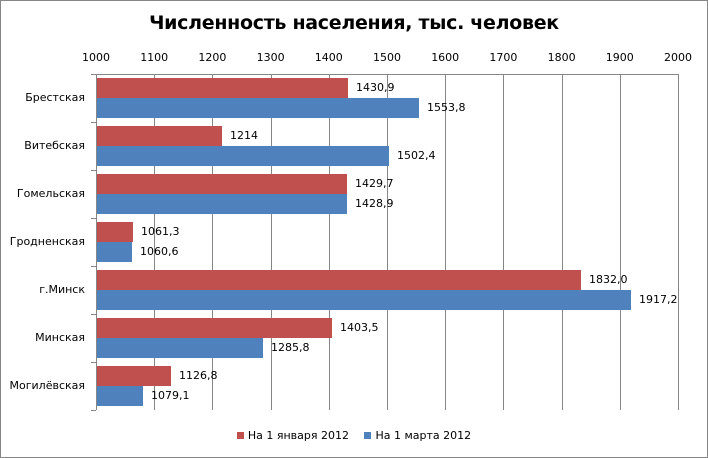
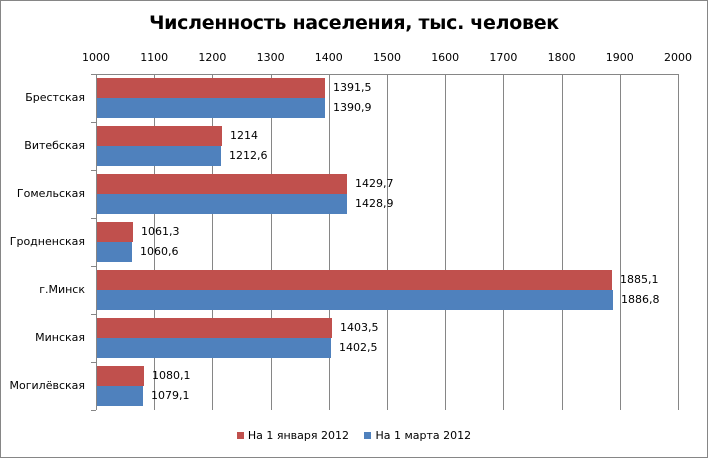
На 1 января 2012/Брестская: 1430,9 -> 1391,5
На 1 марта 2012/Брестская: 1553,8 -> 1390,9
На 1 марта 2012/Витебская: 1502,4 -> 1212,6
На 1 января 2012/г.Минск: 1832,0 -> 1885,1
На 1 марта 2012/г.Минск: 1917,2 -> 1886,8
На 1 марта 2012/Минская: 1285,8 -> 1402,5
На 1 января 2012/Могилёвская: 1126,8 -> 1080,1
